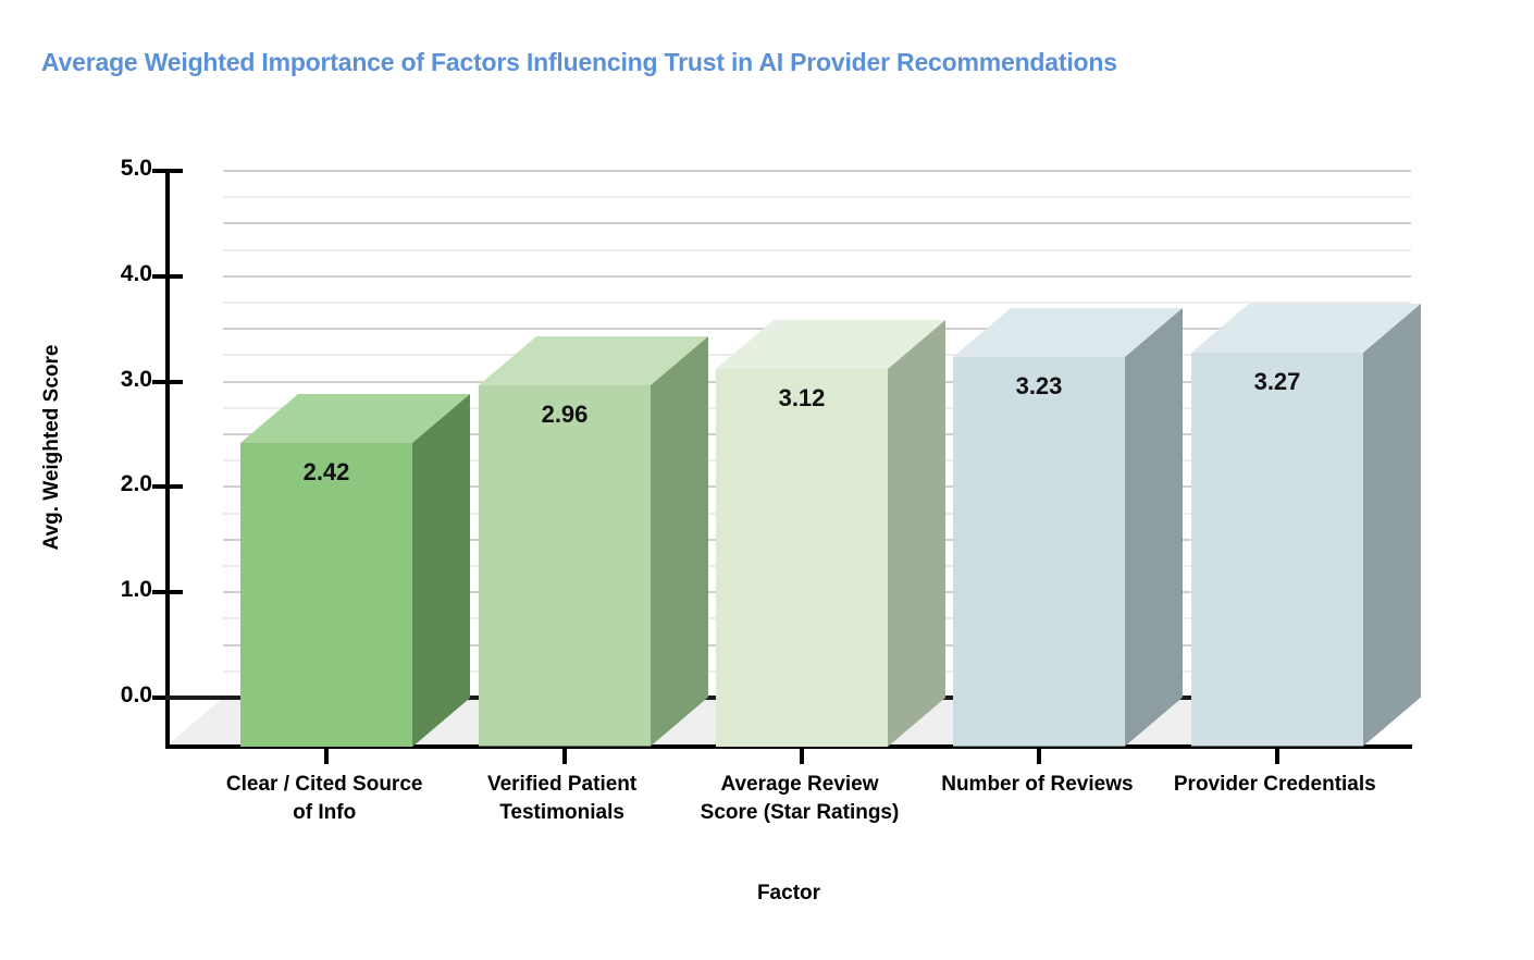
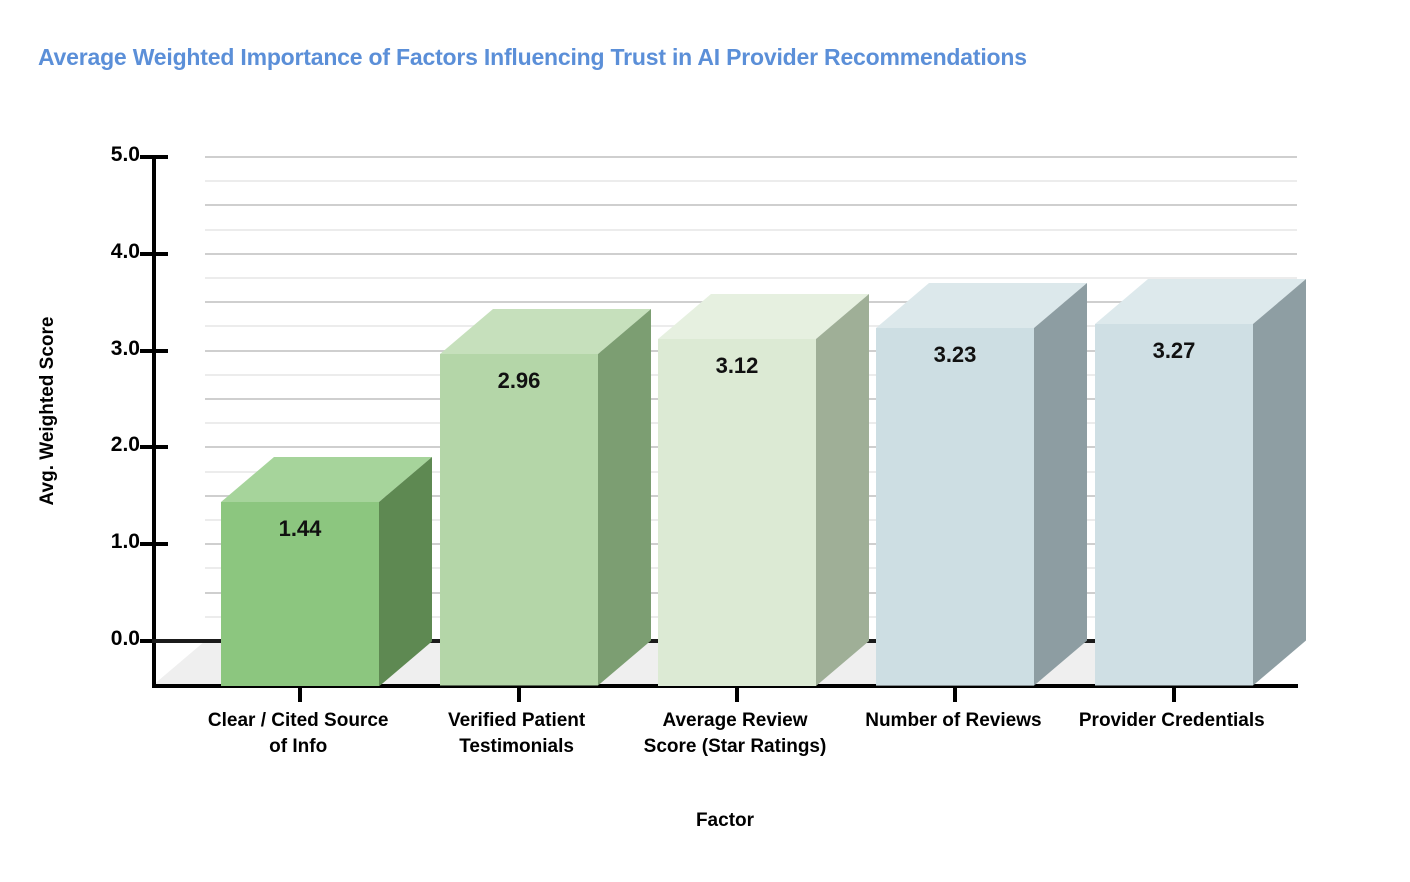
Clear / Cited Source of Info: 2.42 -> 1.44
